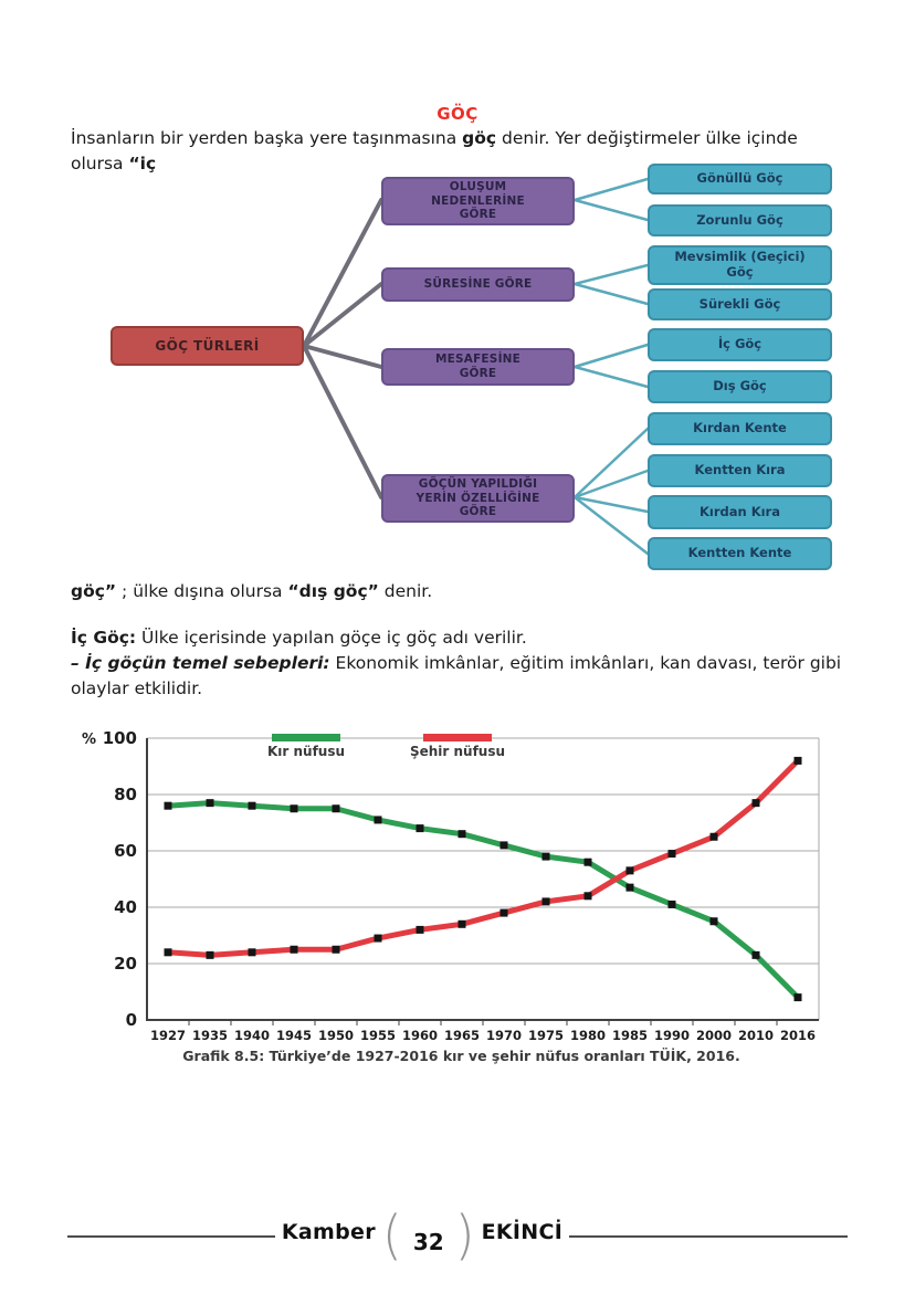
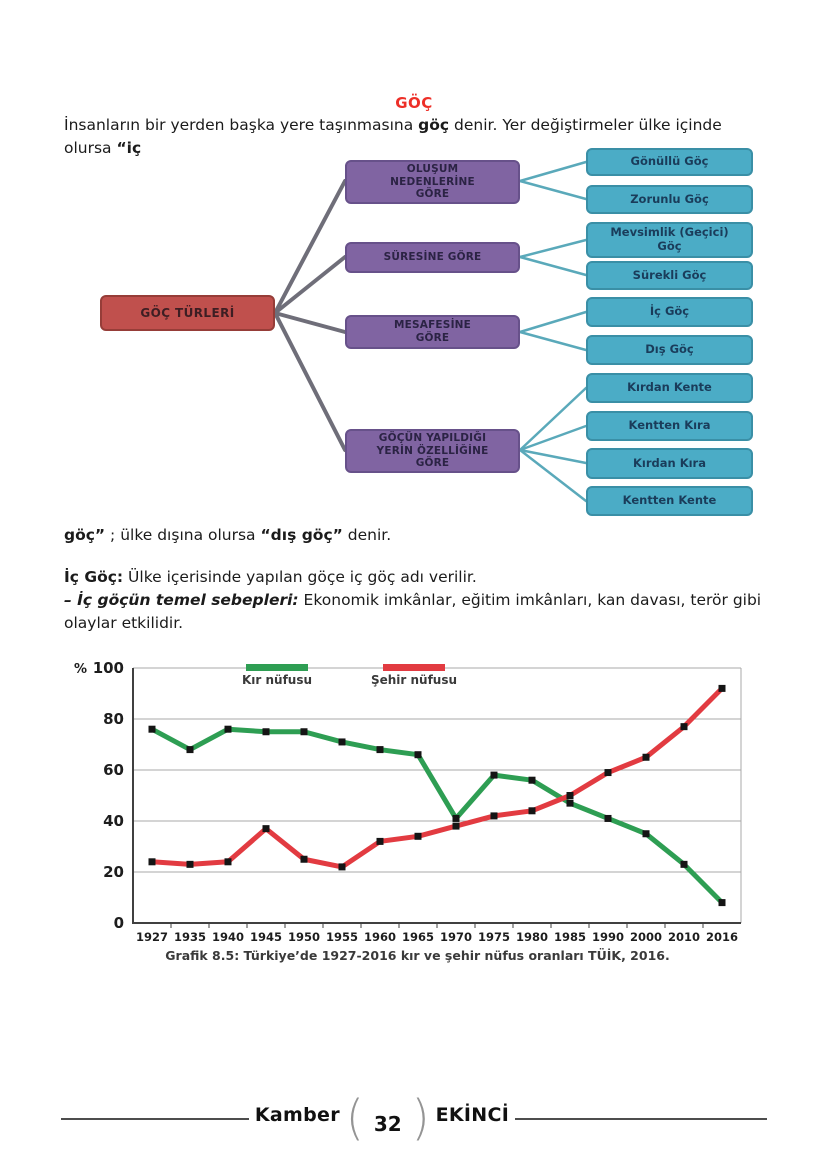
Kır nüfusu/1935: 77 -> 68
Şehir nüfusu/1945: 25 -> 37
Şehir nüfusu/1955: 29 -> 22
Kır nüfusu/1970: 62 -> 41
Şehir nüfusu/1985: 53 -> 50
